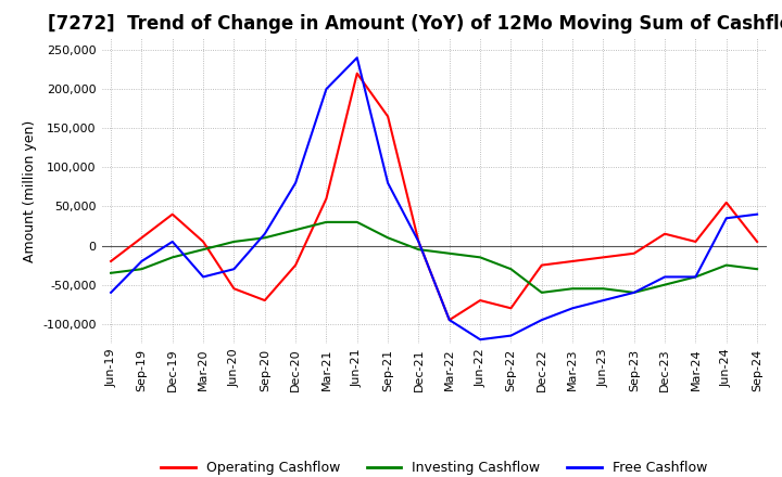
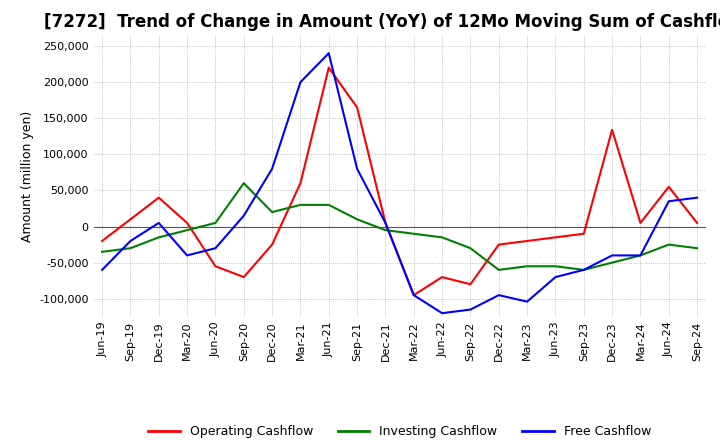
Investing Cashflow/Sep-20: 10,000 -> 60,000
Free Cashflow/Mar-23: -80,000 -> -104,000
Operating Cashflow/Dec-23: 15,000 -> 134,000
